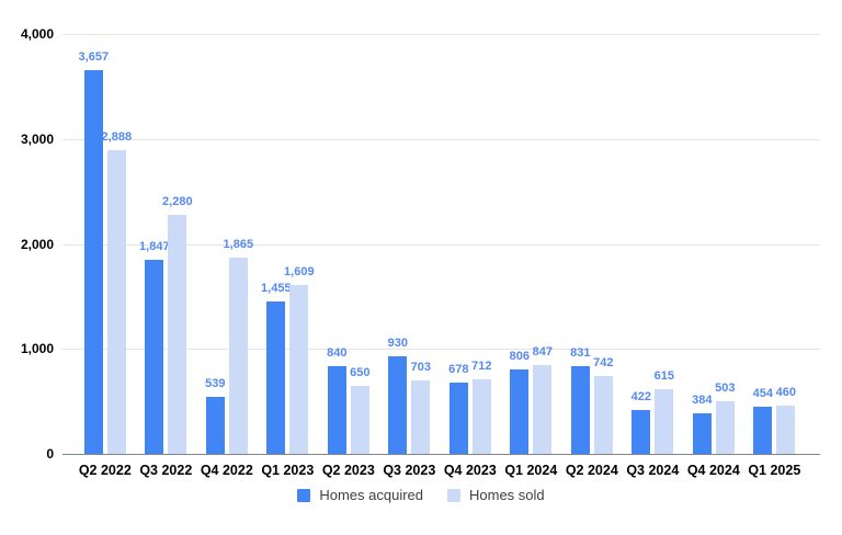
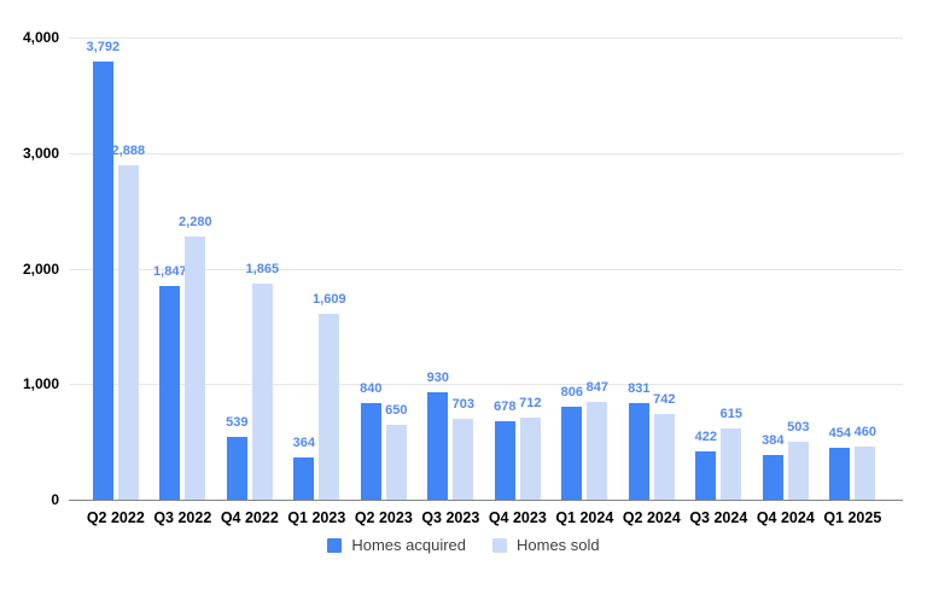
Homes acquired/Q2 2022: 3,657 -> 3,792
Homes acquired/Q1 2023: 1,455 -> 364
